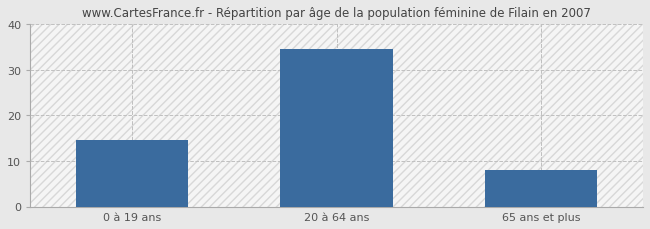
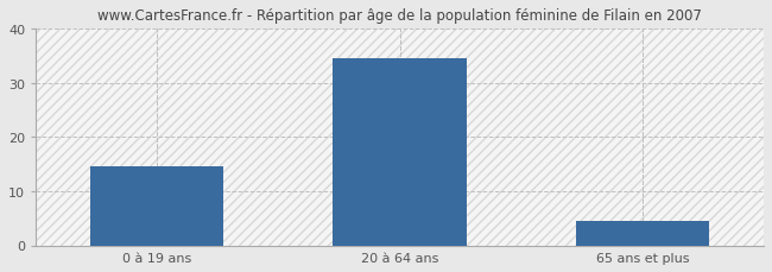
65 ans et plus: 8.0 -> 4.5
